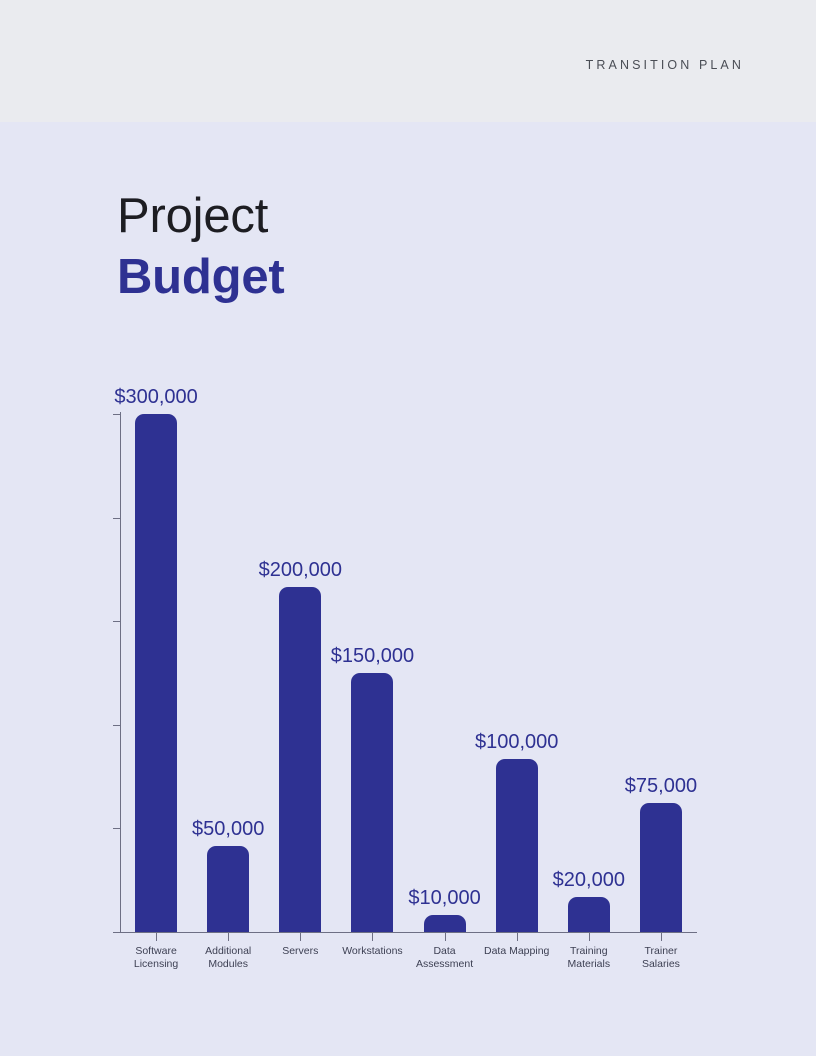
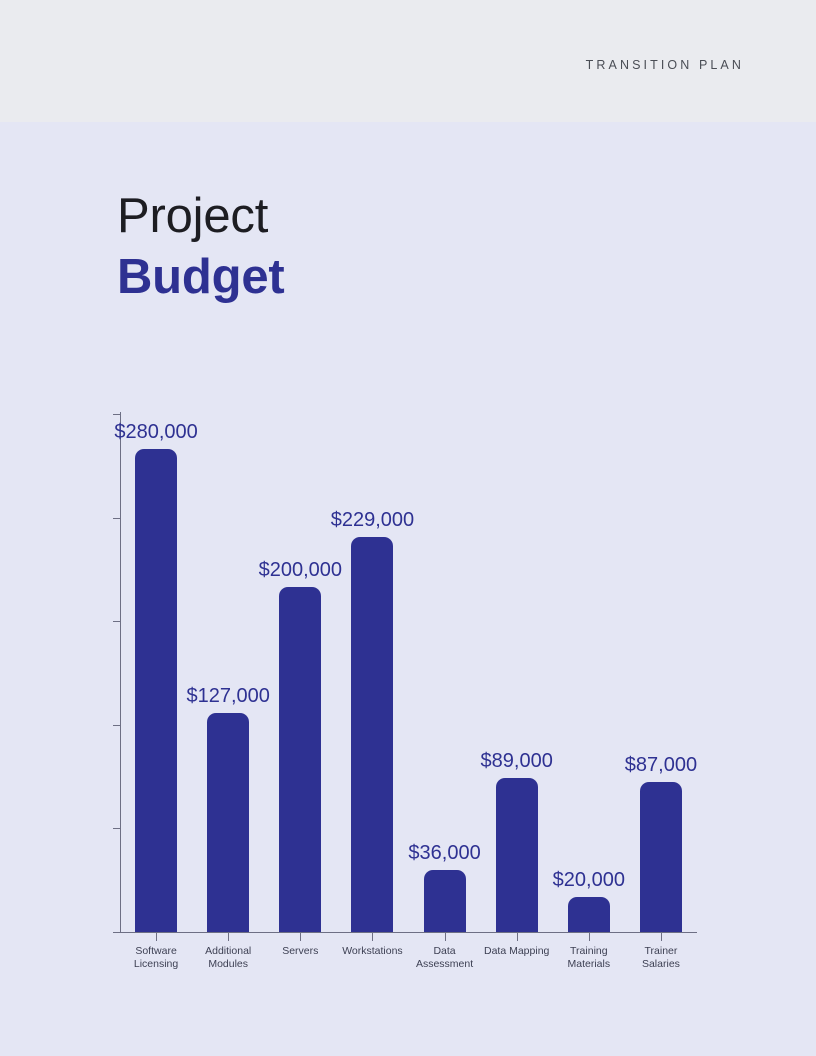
Software Licensing: $300,000 -> $280,000
Additional Modules: $50,000 -> $127,000
Workstations: $150,000 -> $229,000
Data Assessment: $10,000 -> $36,000
Data Mapping: $100,000 -> $89,000
Trainer Salaries: $75,000 -> $87,000
